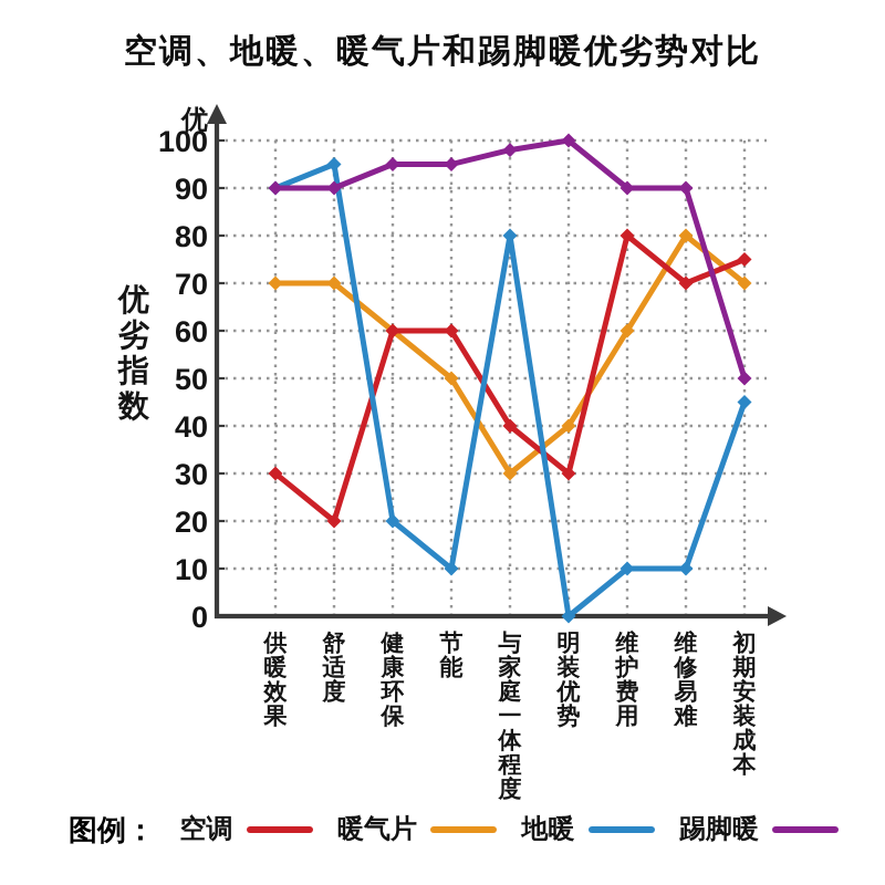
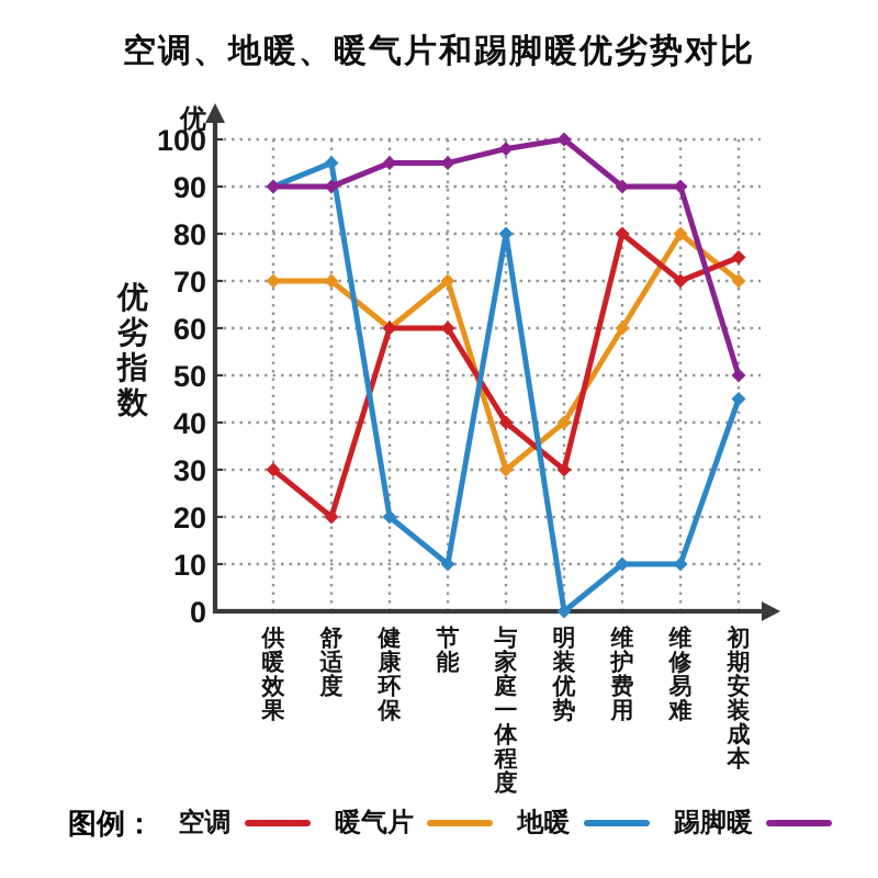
暖气片/节能: 50 -> 70
